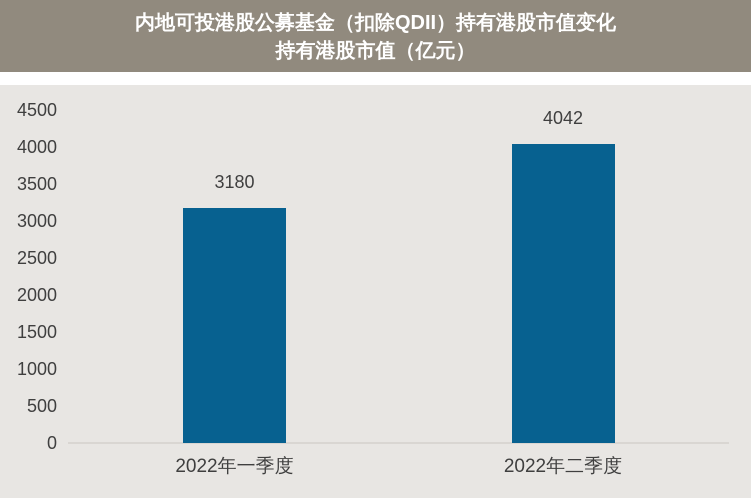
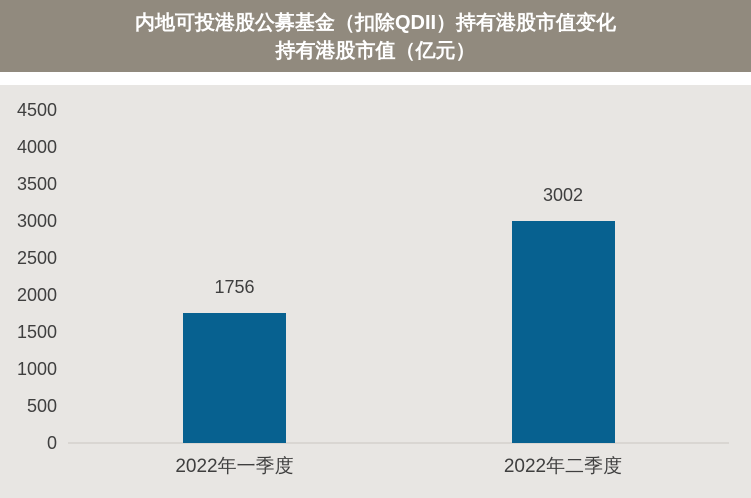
2022年一季度: 3180 -> 1756
2022年二季度: 4042 -> 3002
